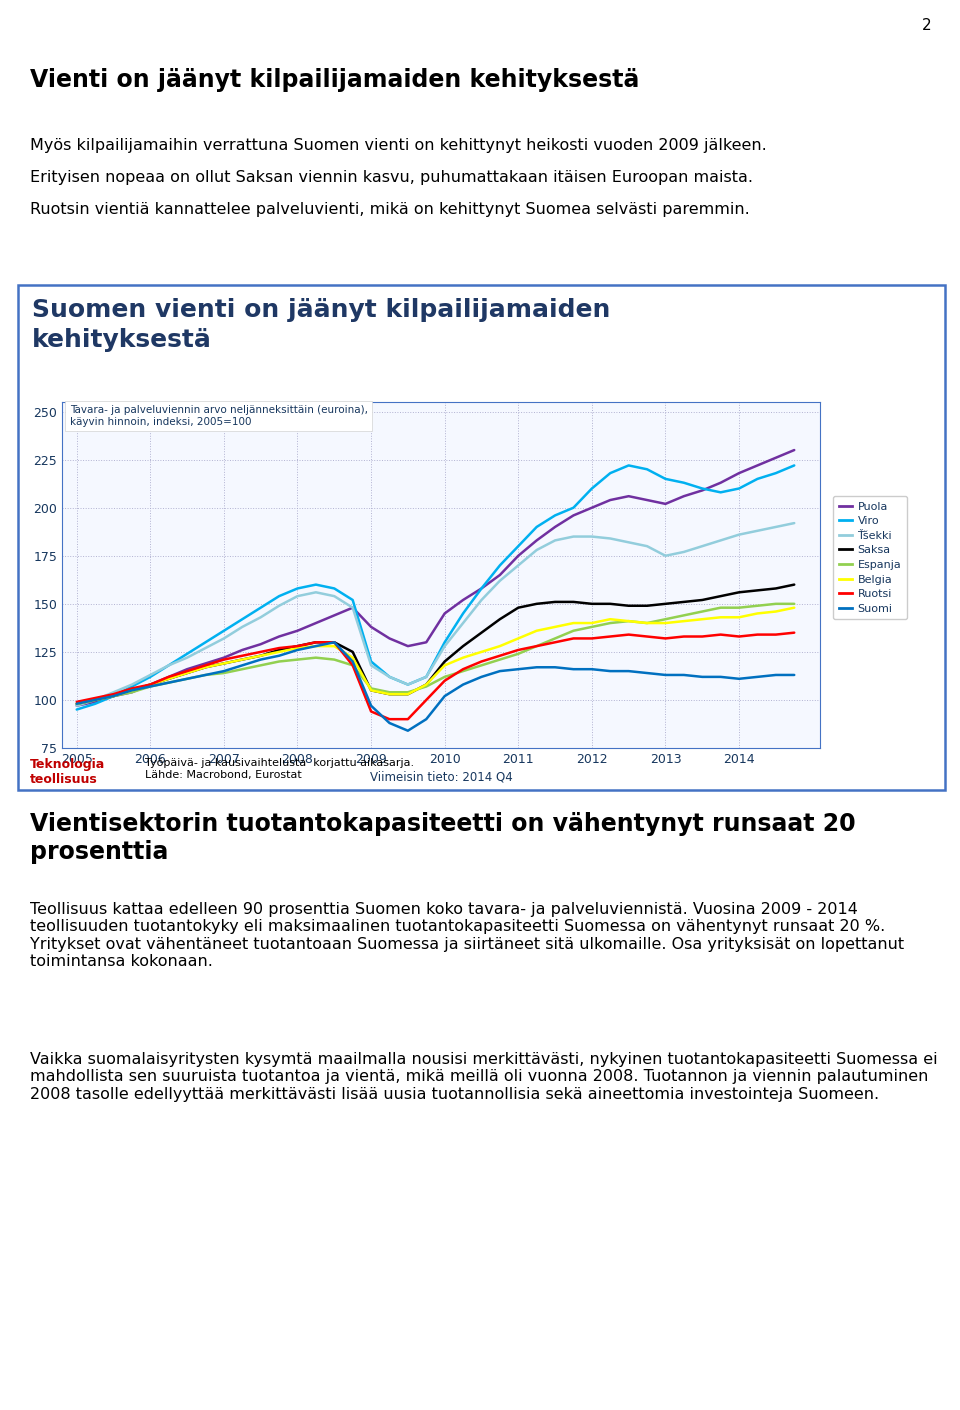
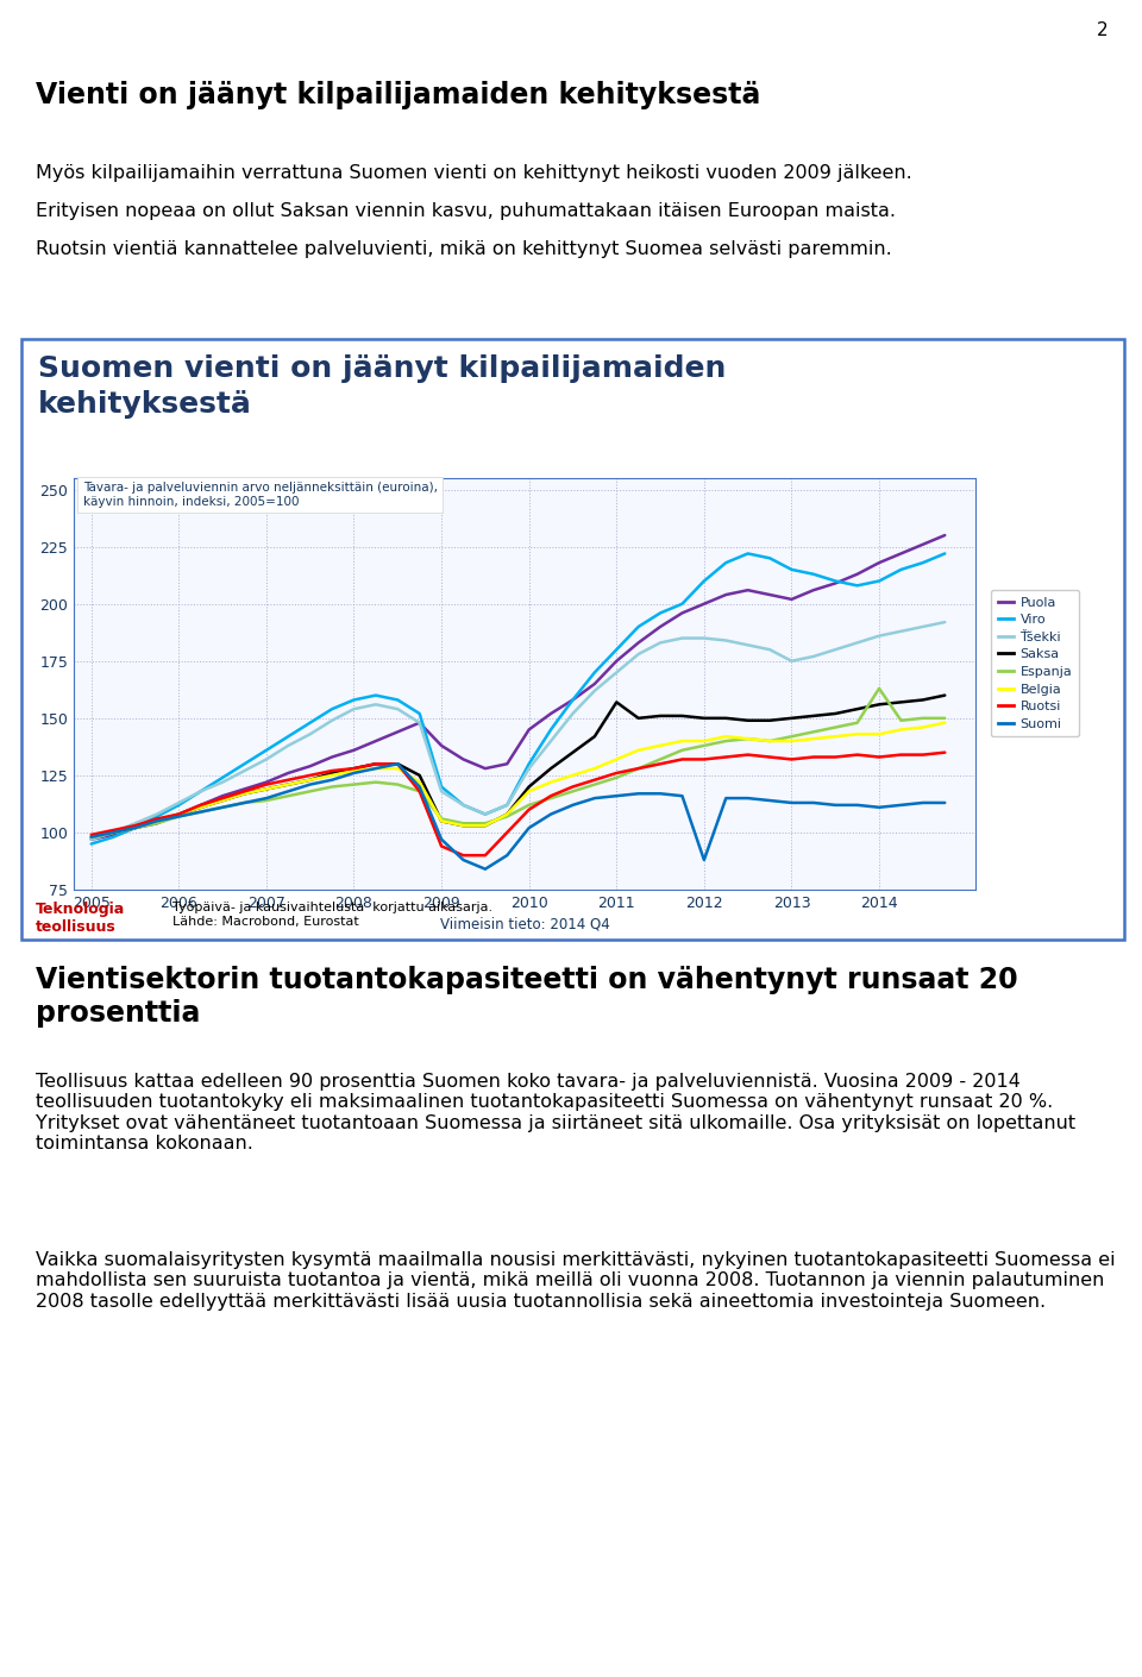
Saksa/2011: 148 -> 157
Suomi/2012: 116 -> 88
Espanja/2014: 148 -> 163
